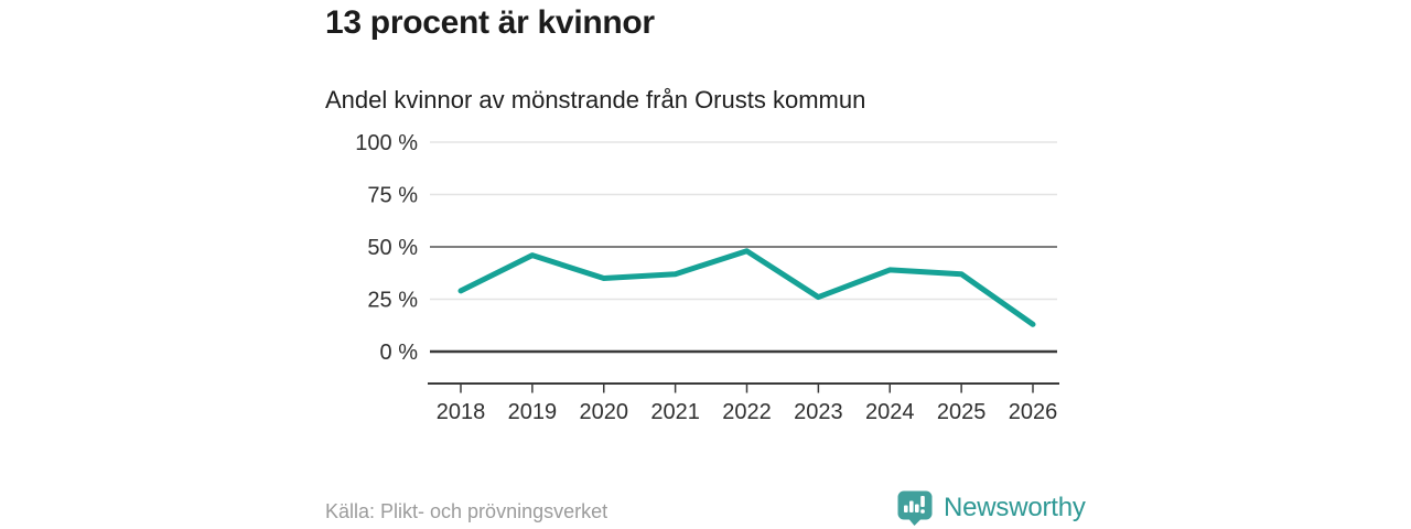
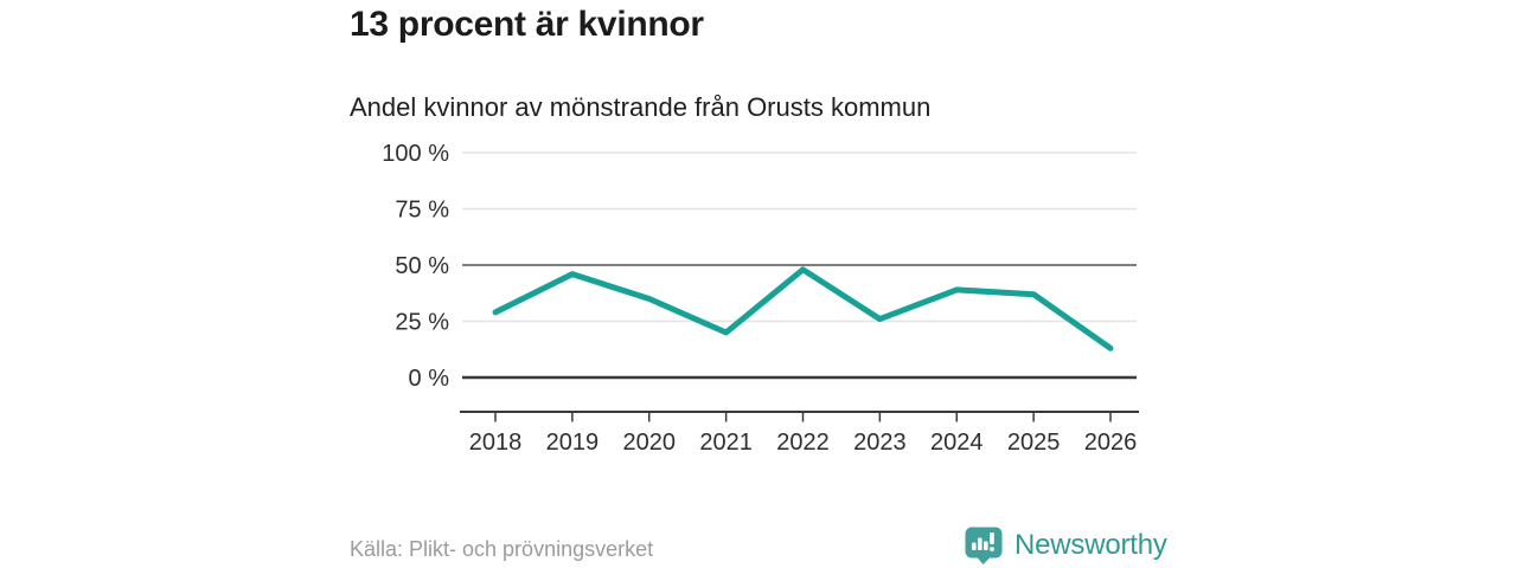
2021: 37% -> 20%
